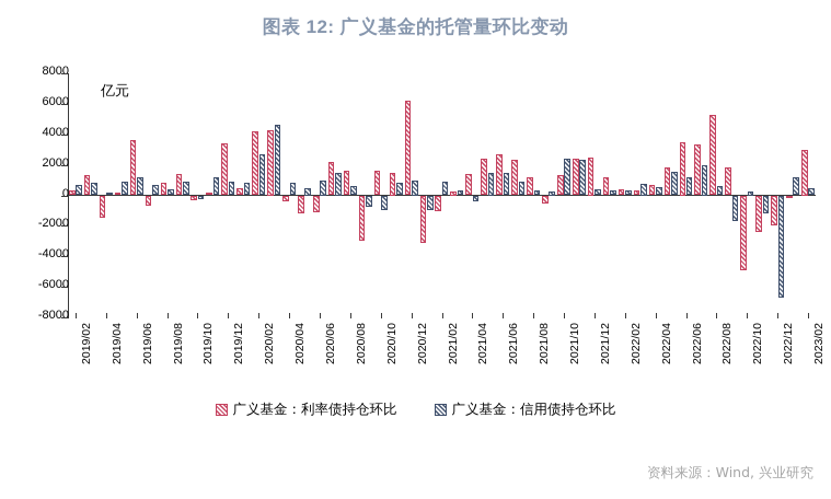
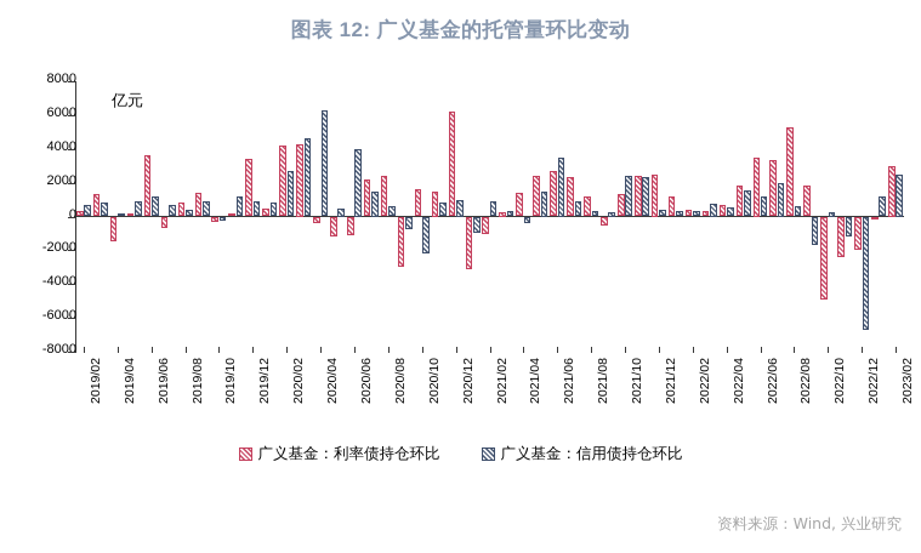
广义基金：信用债持仓环比/2020/04: 800 -> 6300
广义基金：信用债持仓环比/2020/06: 1000 -> 4000
广义基金：利率债持仓环比/2020/08: 1600 -> 2400
广义基金：信用债持仓环比/2020/10: -1000 -> -2200
广义基金：信用债持仓环比/2021/06: 1400 -> 3500
广义基金：信用债持仓环比/2023/02: 400 -> 2500
